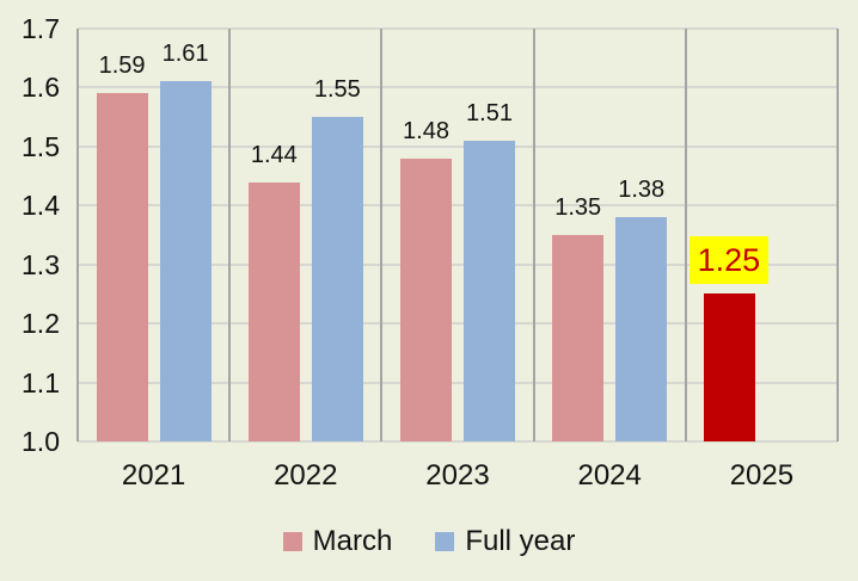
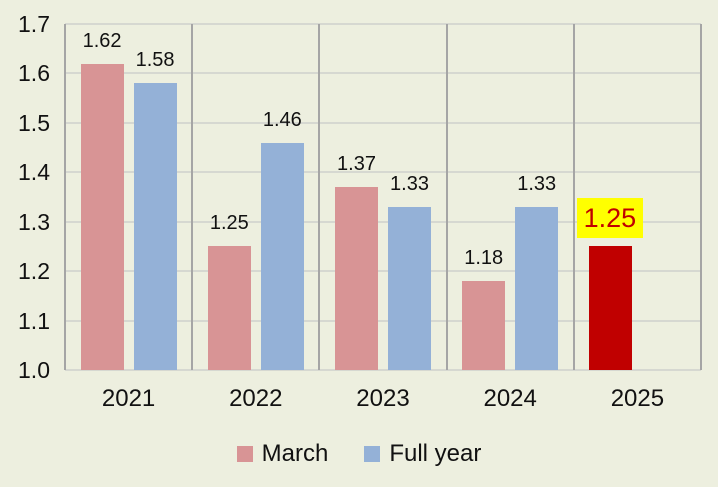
March/2021: 1.59 -> 1.62
Full year/2021: 1.61 -> 1.58
March/2022: 1.44 -> 1.25
Full year/2022: 1.55 -> 1.46
March/2023: 1.48 -> 1.37
Full year/2023: 1.51 -> 1.33
March/2024: 1.35 -> 1.18
Full year/2024: 1.38 -> 1.33
